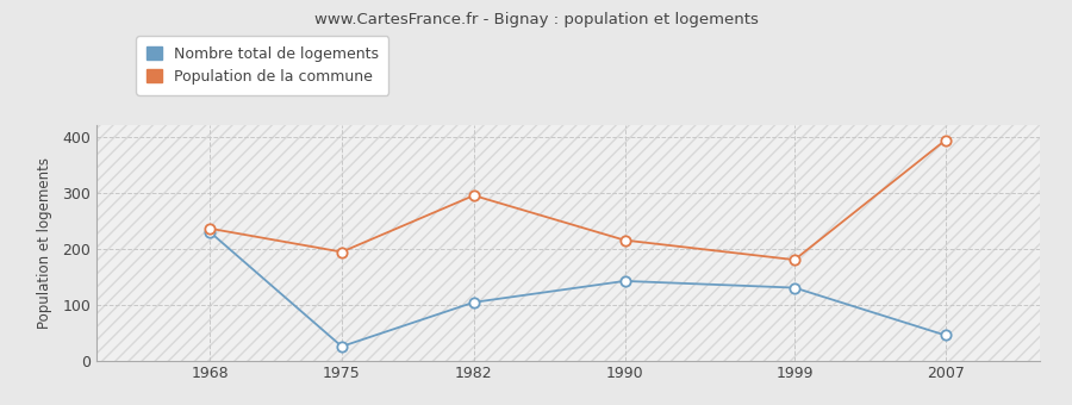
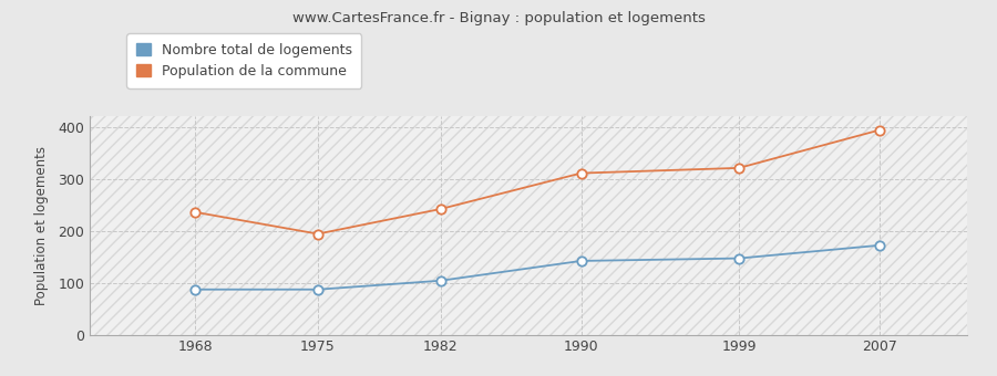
Nombre total de logements/1968: 230 -> 87
Nombre total de logements/1975: 25 -> 87
Population de la commune/1982: 295 -> 242
Population de la commune/1990: 215 -> 311
Nombre total de logements/1999: 130 -> 147
Population de la commune/1999: 180 -> 321
Nombre total de logements/2007: 45 -> 172
